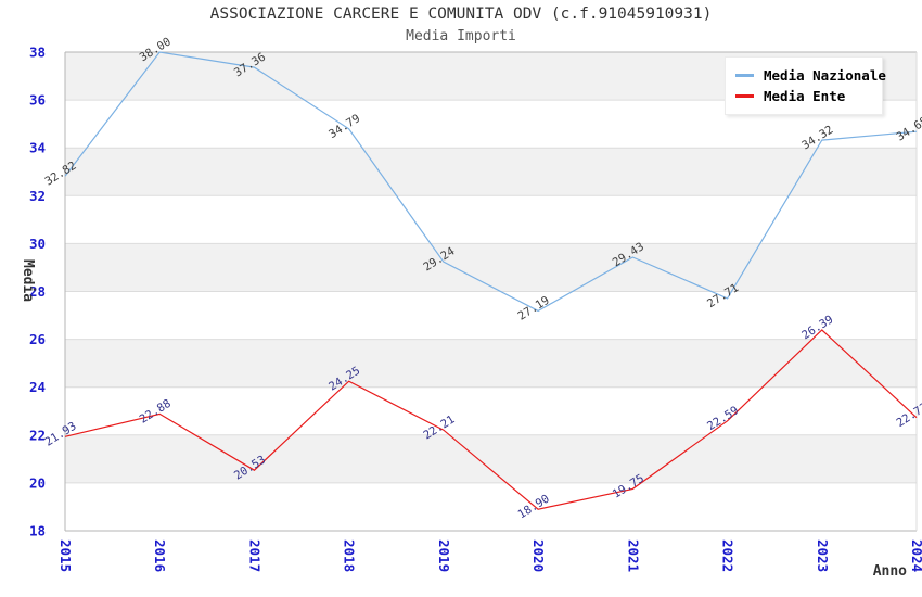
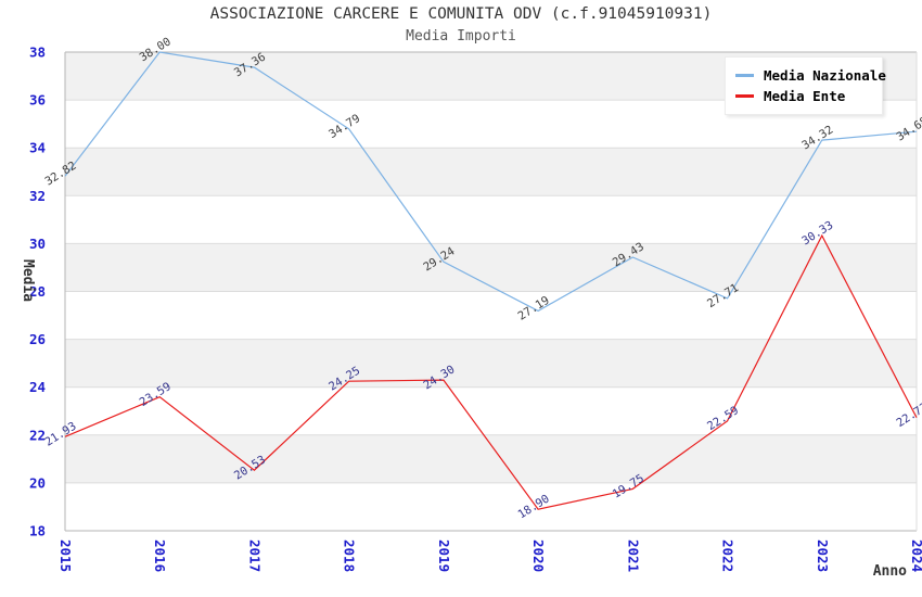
Media Ente/2016: 22.88 -> 23.59
Media Ente/2019: 22.21 -> 24.30
Media Ente/2023: 26.39 -> 30.33
